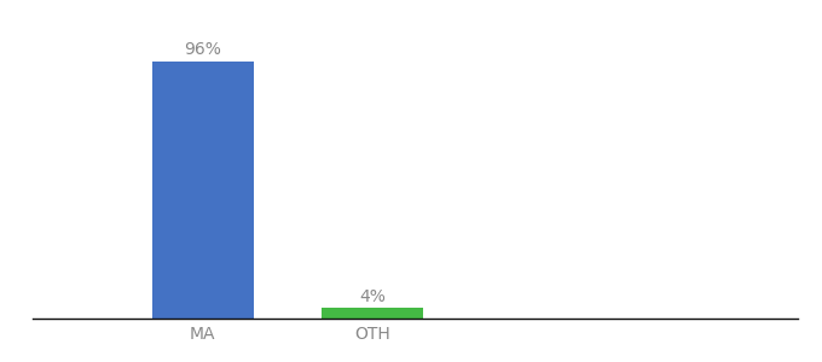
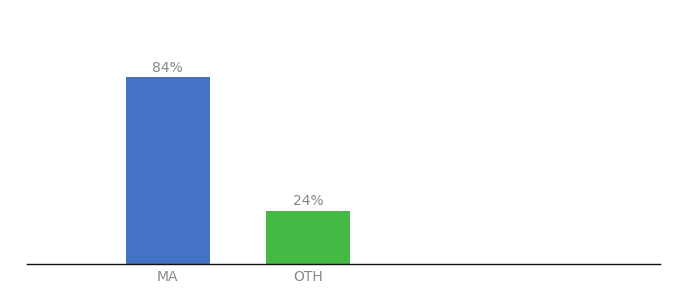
MA: 96% -> 84%
OTH: 4% -> 24%
